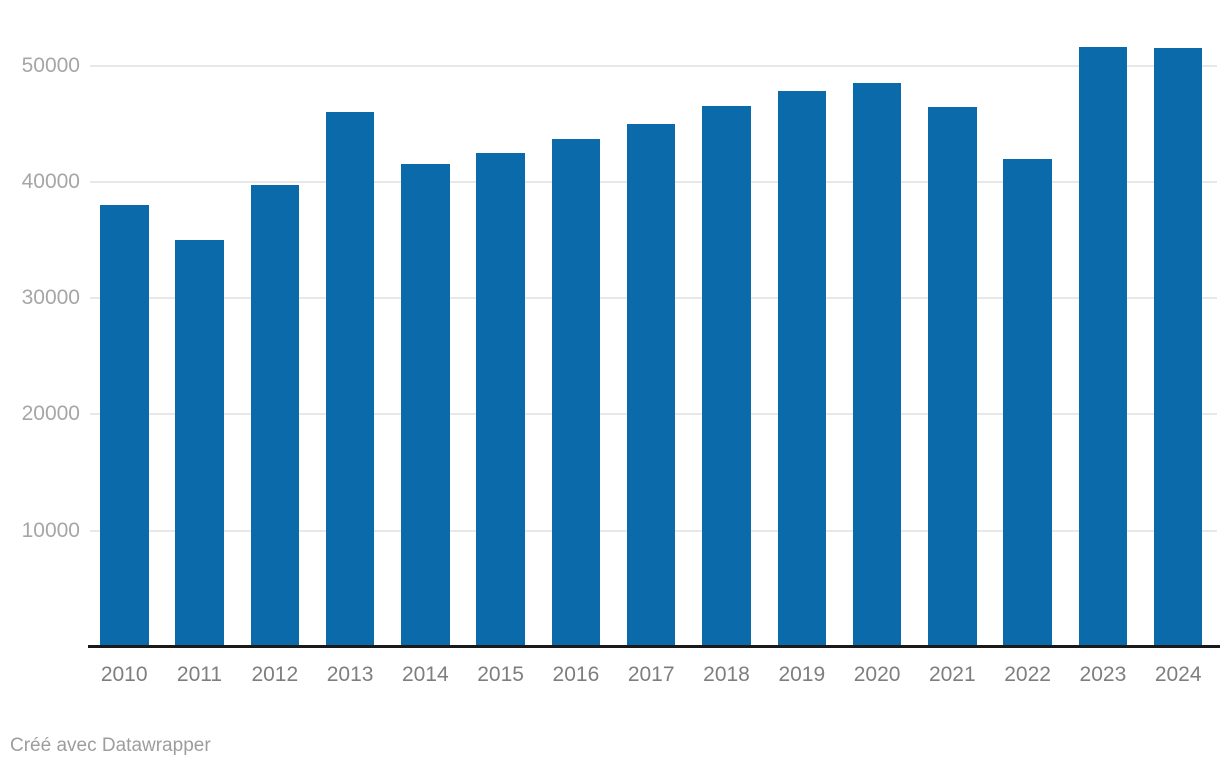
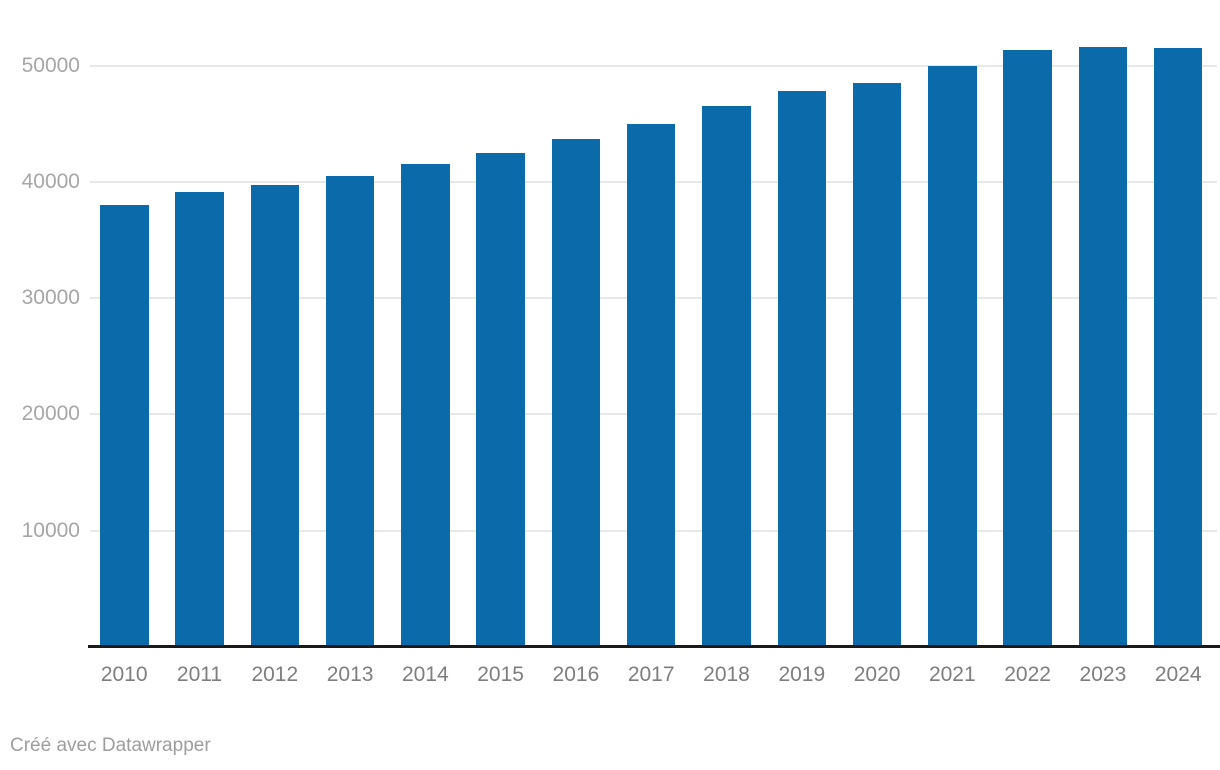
2011: 35000 -> 39100
2013: 46000 -> 40500
2021: 46400 -> 50000
2022: 42000 -> 51300
